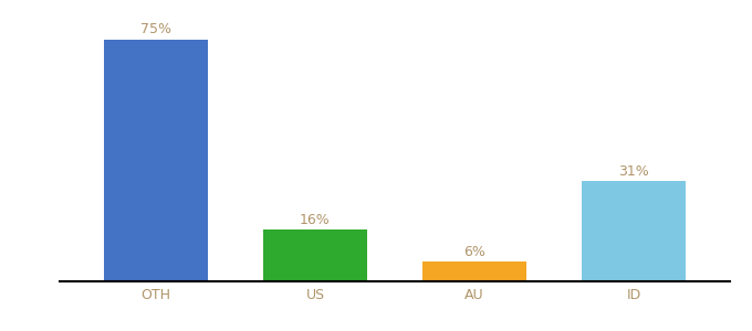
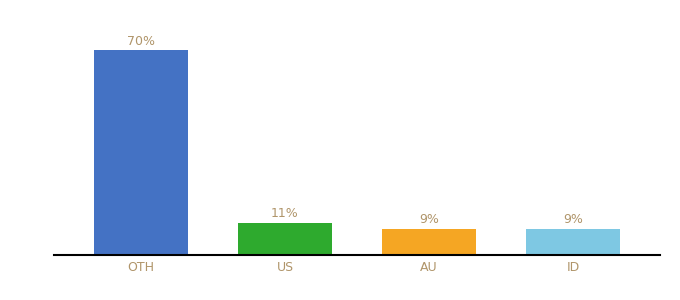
OTH: 75% -> 70%
US: 16% -> 11%
AU: 6% -> 9%
ID: 31% -> 9%
